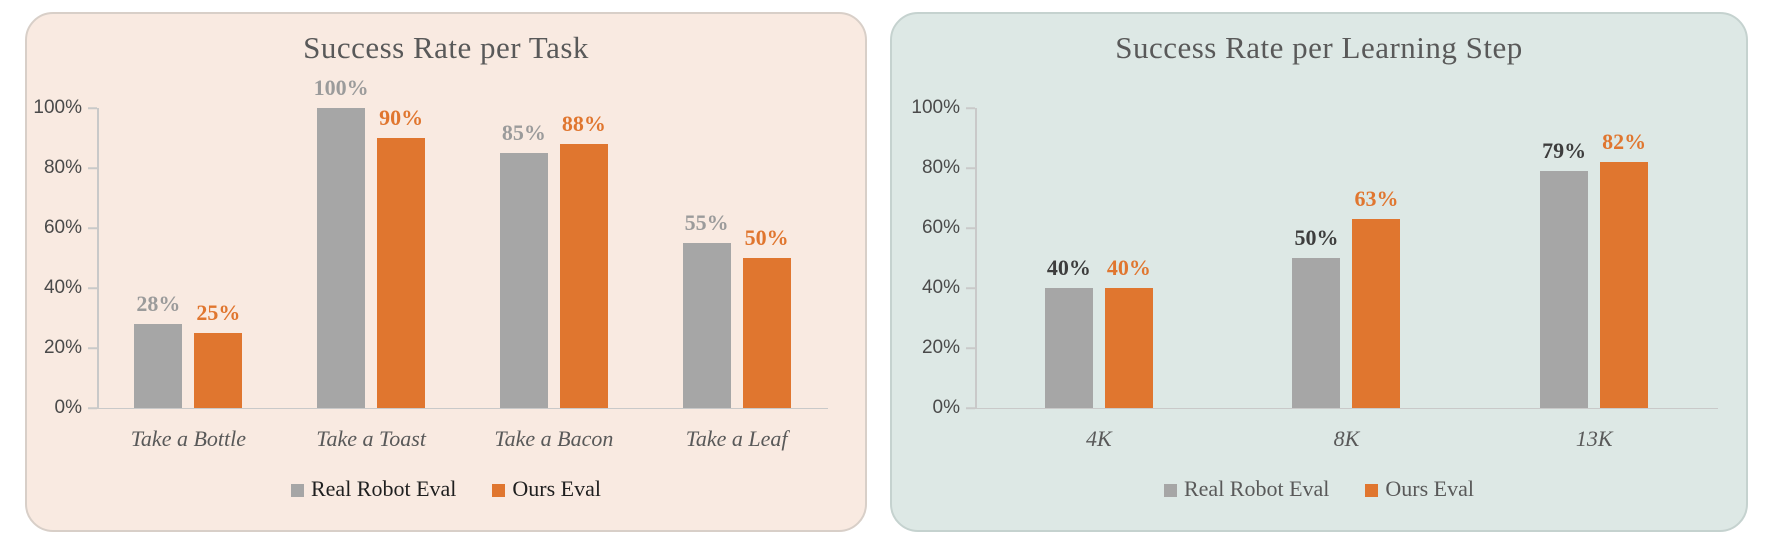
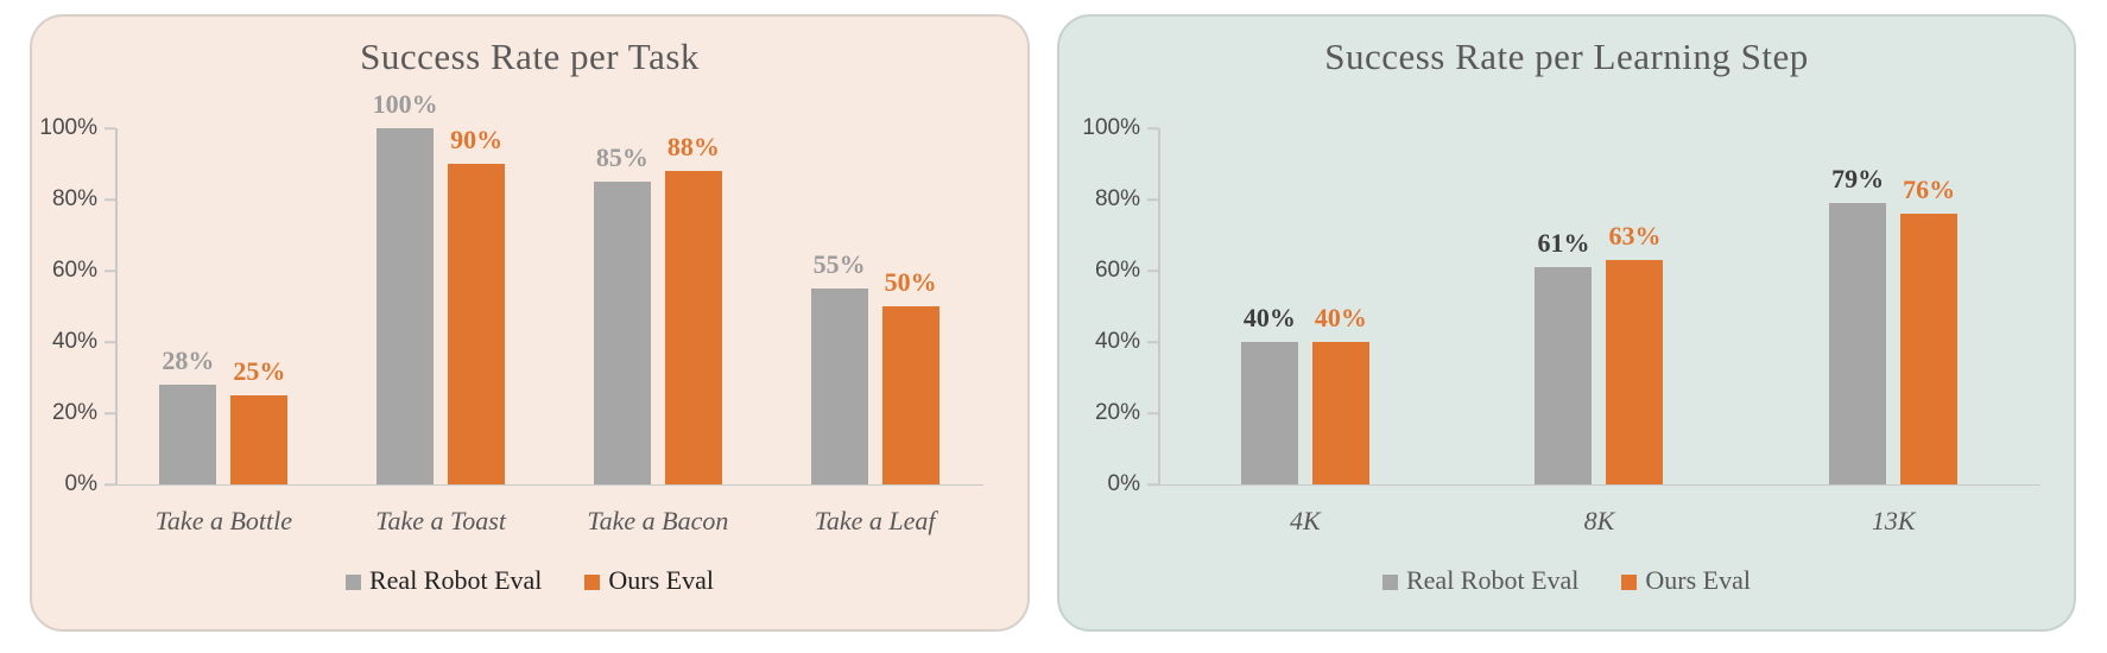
Success Rate per Learning Step/Real Robot Eval/8K: 50% -> 61%
Success Rate per Learning Step/Ours Eval/13K: 82% -> 76%
